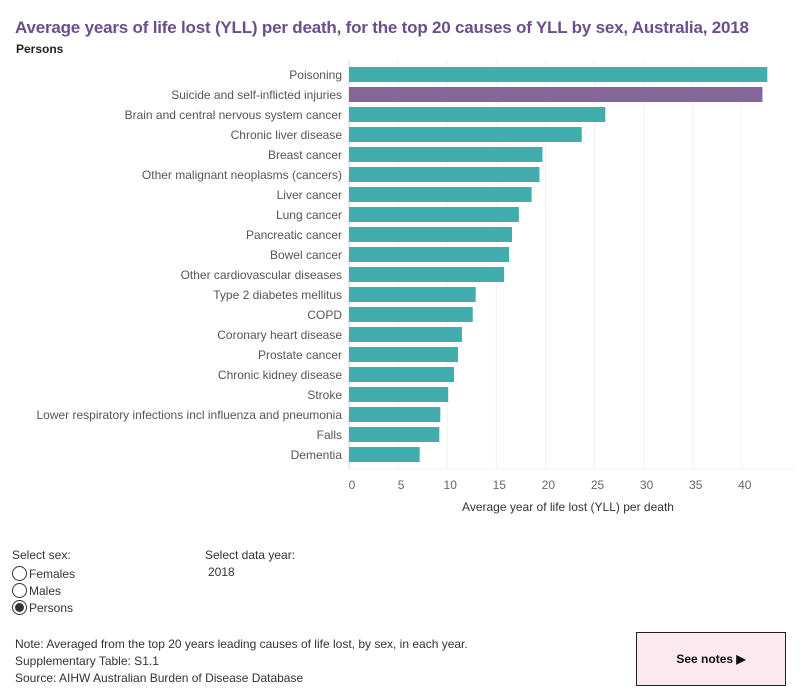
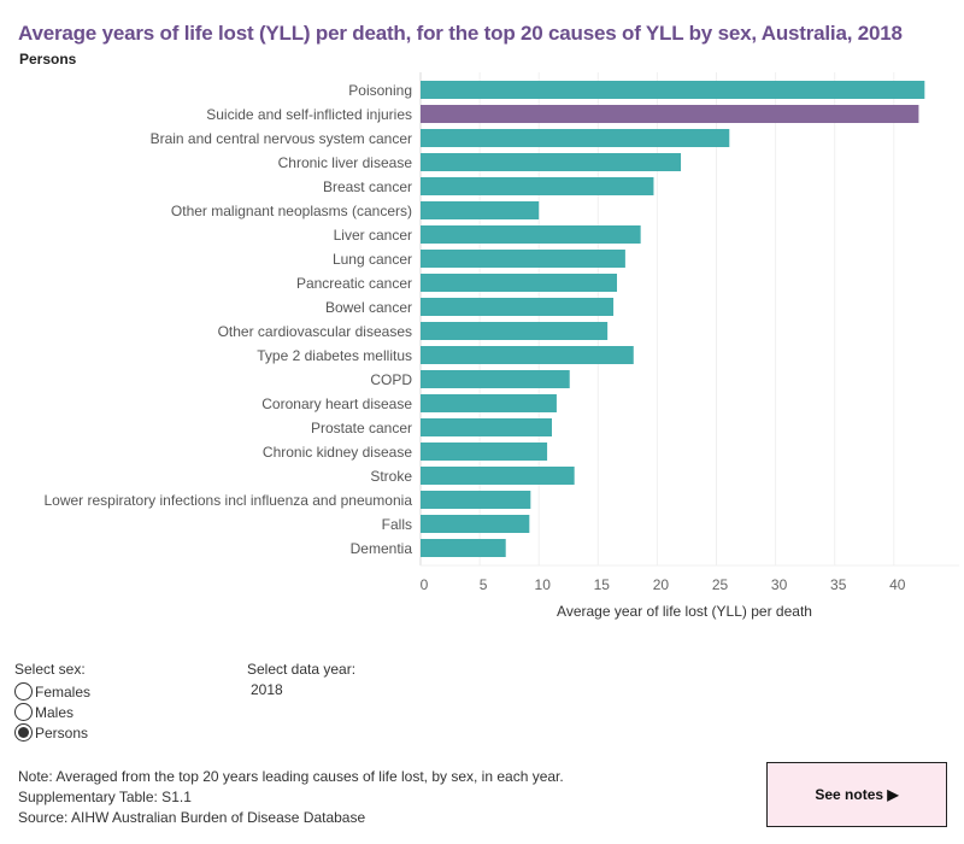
Chronic liver disease: 24 -> 22
Other malignant neoplasms (cancers): 19 -> 10
Type 2 diabetes mellitus: 13 -> 18
Stroke: 10 -> 13
